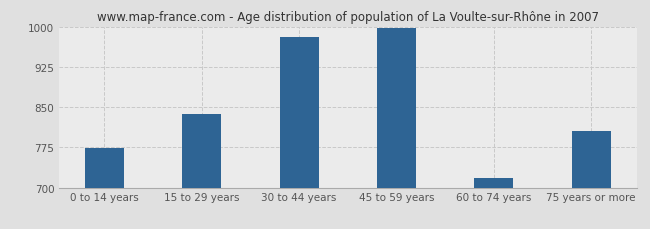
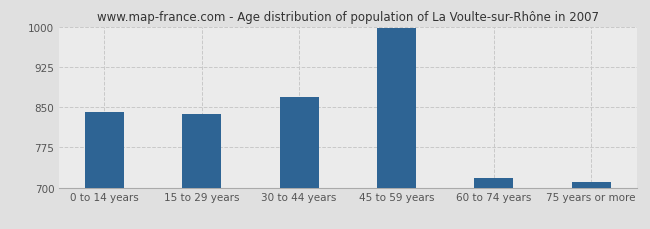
0 to 14 years: 774 -> 840
30 to 44 years: 980 -> 868
75 years or more: 806 -> 710
